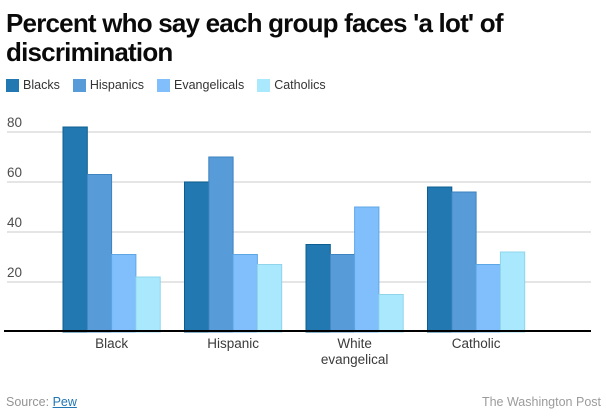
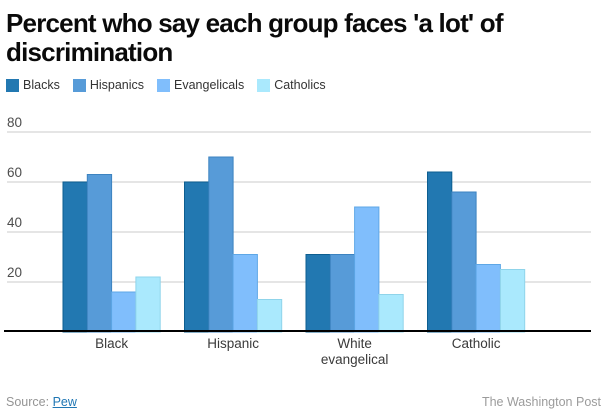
Blacks/Black: 82 -> 60
Evangelicals/Black: 31 -> 16
Catholics/Hispanic: 27 -> 13
Blacks/White evangelical: 35 -> 31
Blacks/Catholic: 58 -> 64
Catholics/Catholic: 32 -> 25
